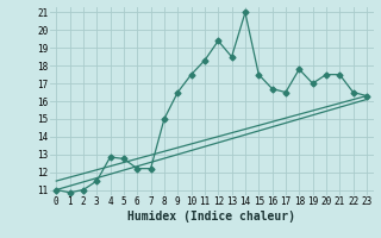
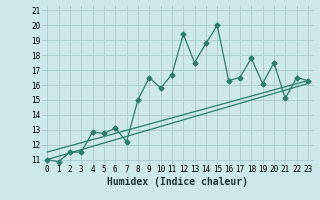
2: 11.0 -> 11.5
6: 12.2 -> 13.1
10: 17.5 -> 15.8
11: 18.3 -> 16.7
13: 18.5 -> 17.5
14: 21.0 -> 18.8
15: 17.5 -> 20.0
16: 16.7 -> 16.3
19: 17.0 -> 16.1
21: 17.5 -> 15.1
